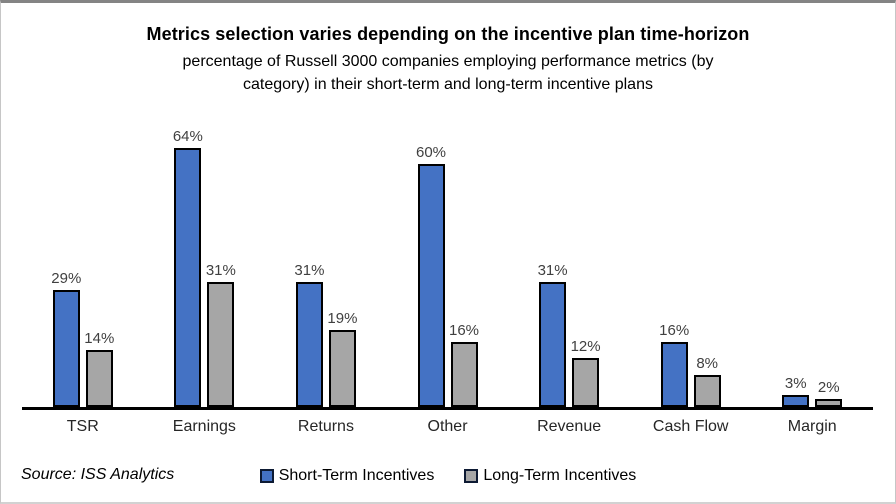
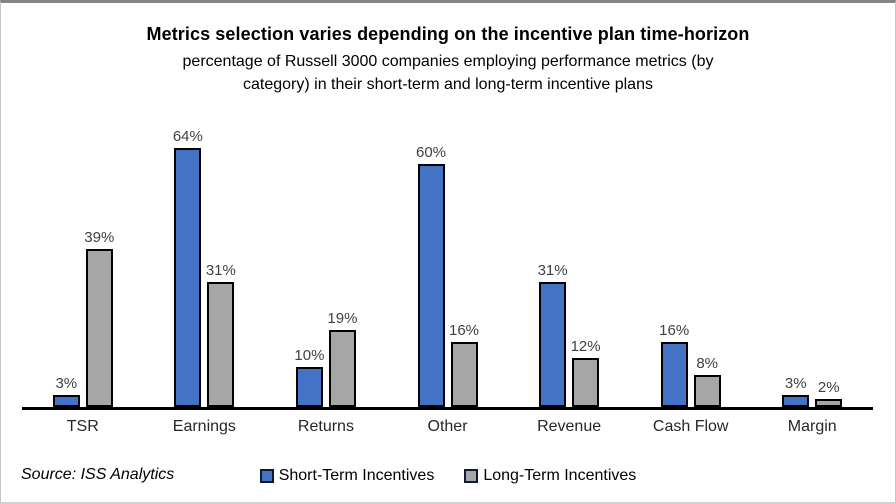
Short-Term Incentives/TSR: 29% -> 3%
Long-Term Incentives/TSR: 14% -> 39%
Short-Term Incentives/Returns: 31% -> 10%
